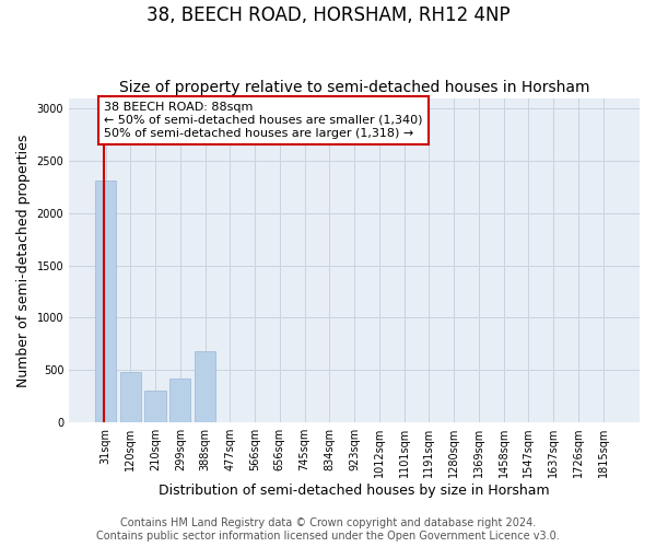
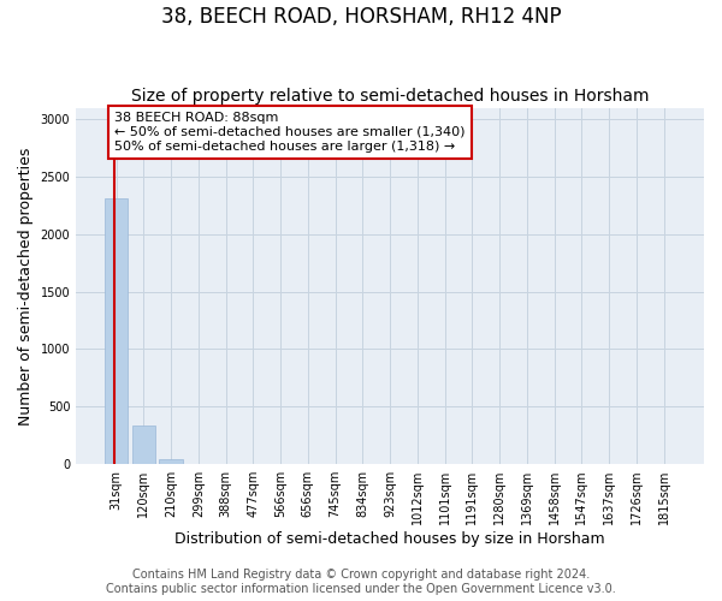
120sqm: 480 -> 340
210sqm: 300 -> 40
299sqm: 420 -> 0
388sqm: 680 -> 0
